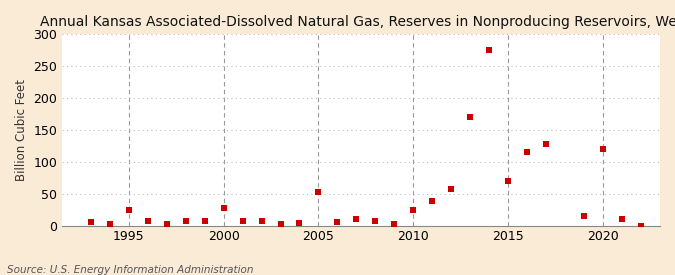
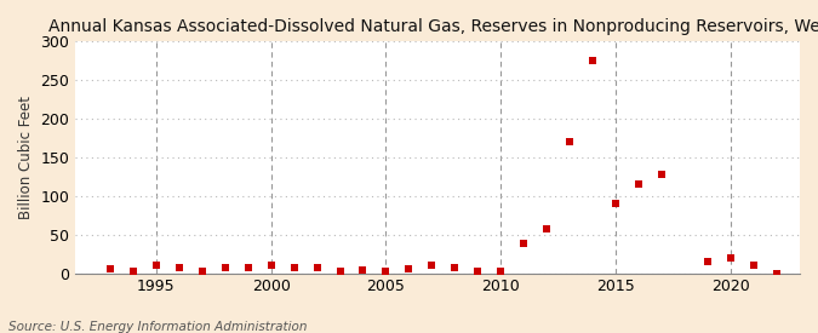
1995: 24 -> 10
2000: 28 -> 10
2005: 52 -> 3
2010: 24 -> 3
2015: 70 -> 90
2020: 120 -> 20
